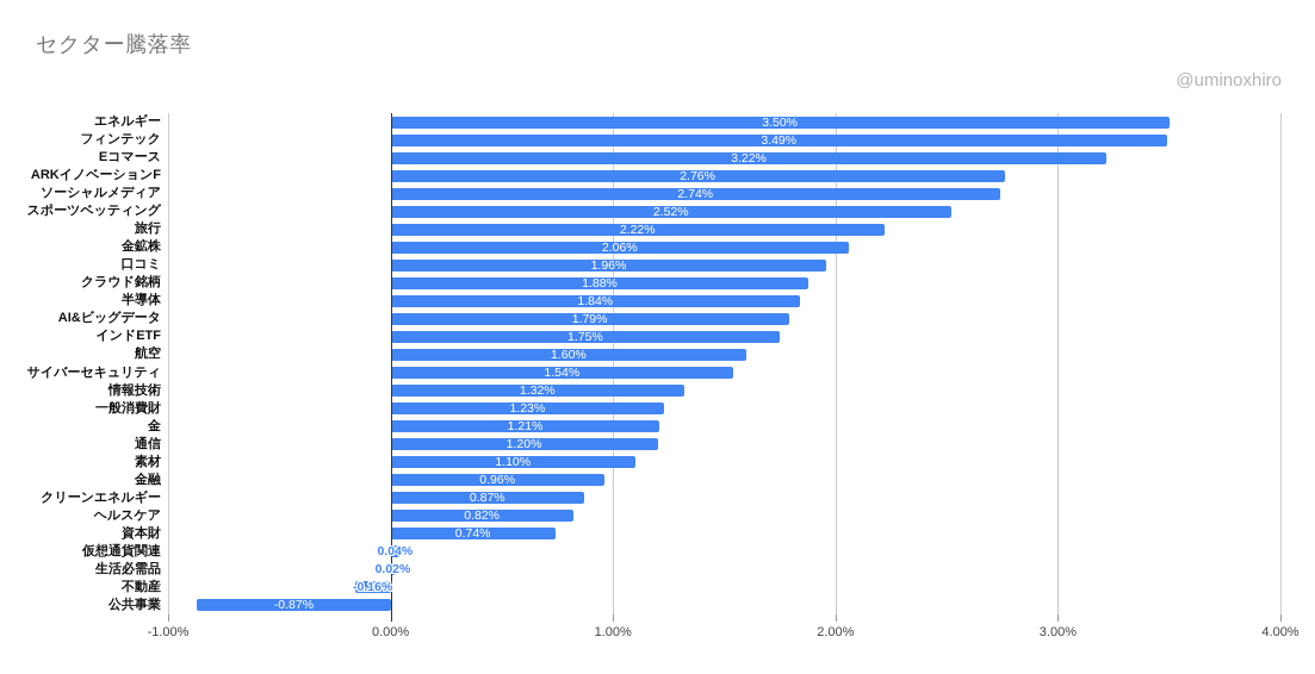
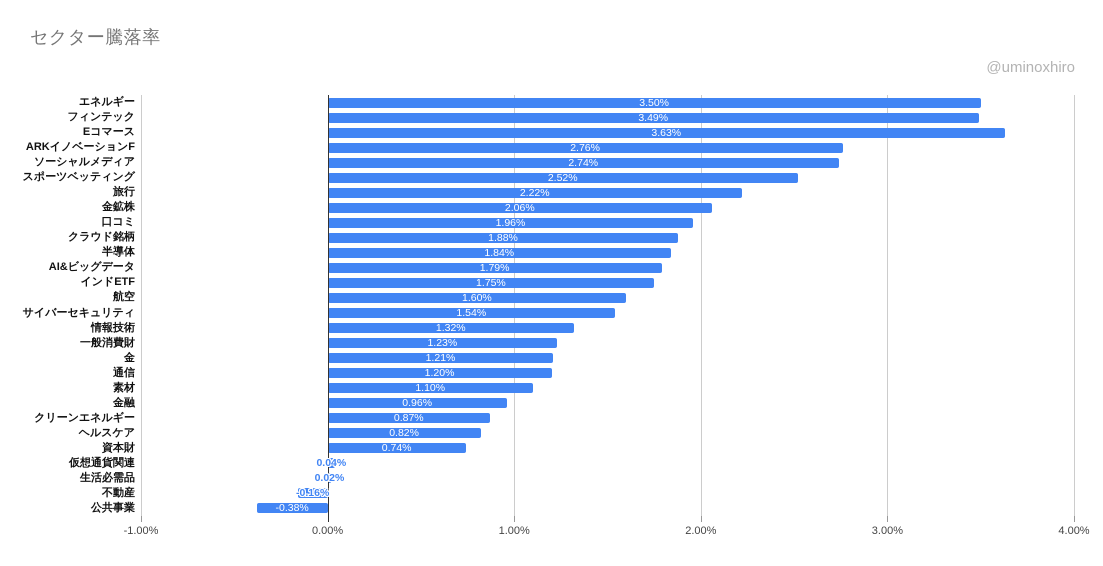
Eコマース: 3.22% -> 3.63%
公共事業: -0.87% -> -0.38%
